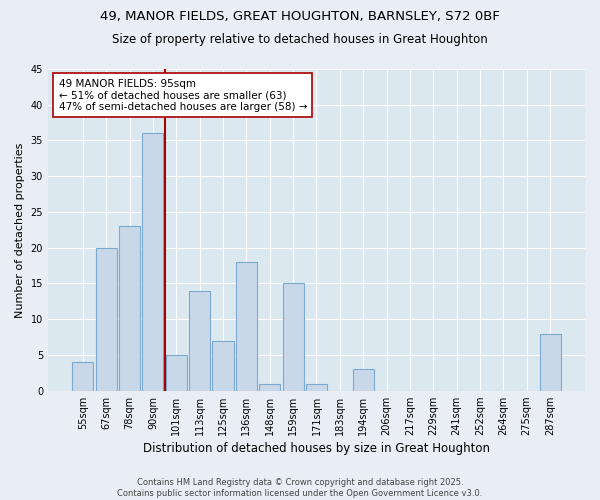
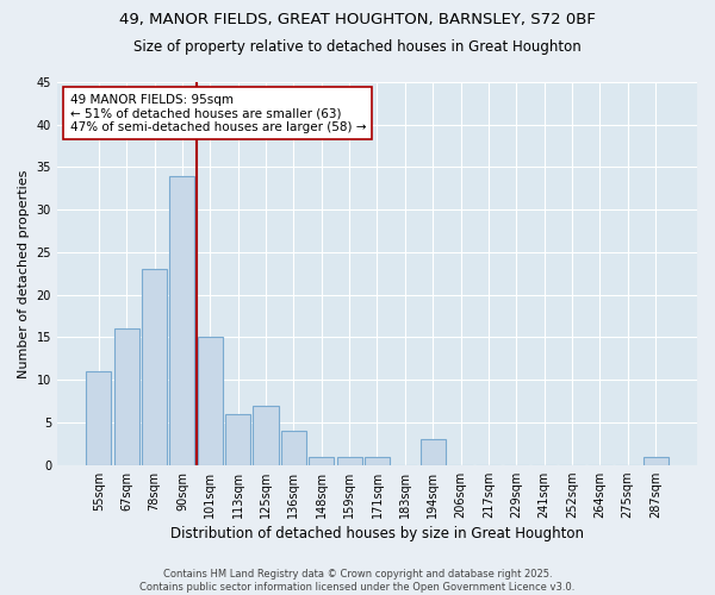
55sqm: 4 -> 11
67sqm: 20 -> 16
90sqm: 36 -> 34
101sqm: 5 -> 15
113sqm: 14 -> 6
136sqm: 18 -> 4
159sqm: 15 -> 1
287sqm: 8 -> 1
